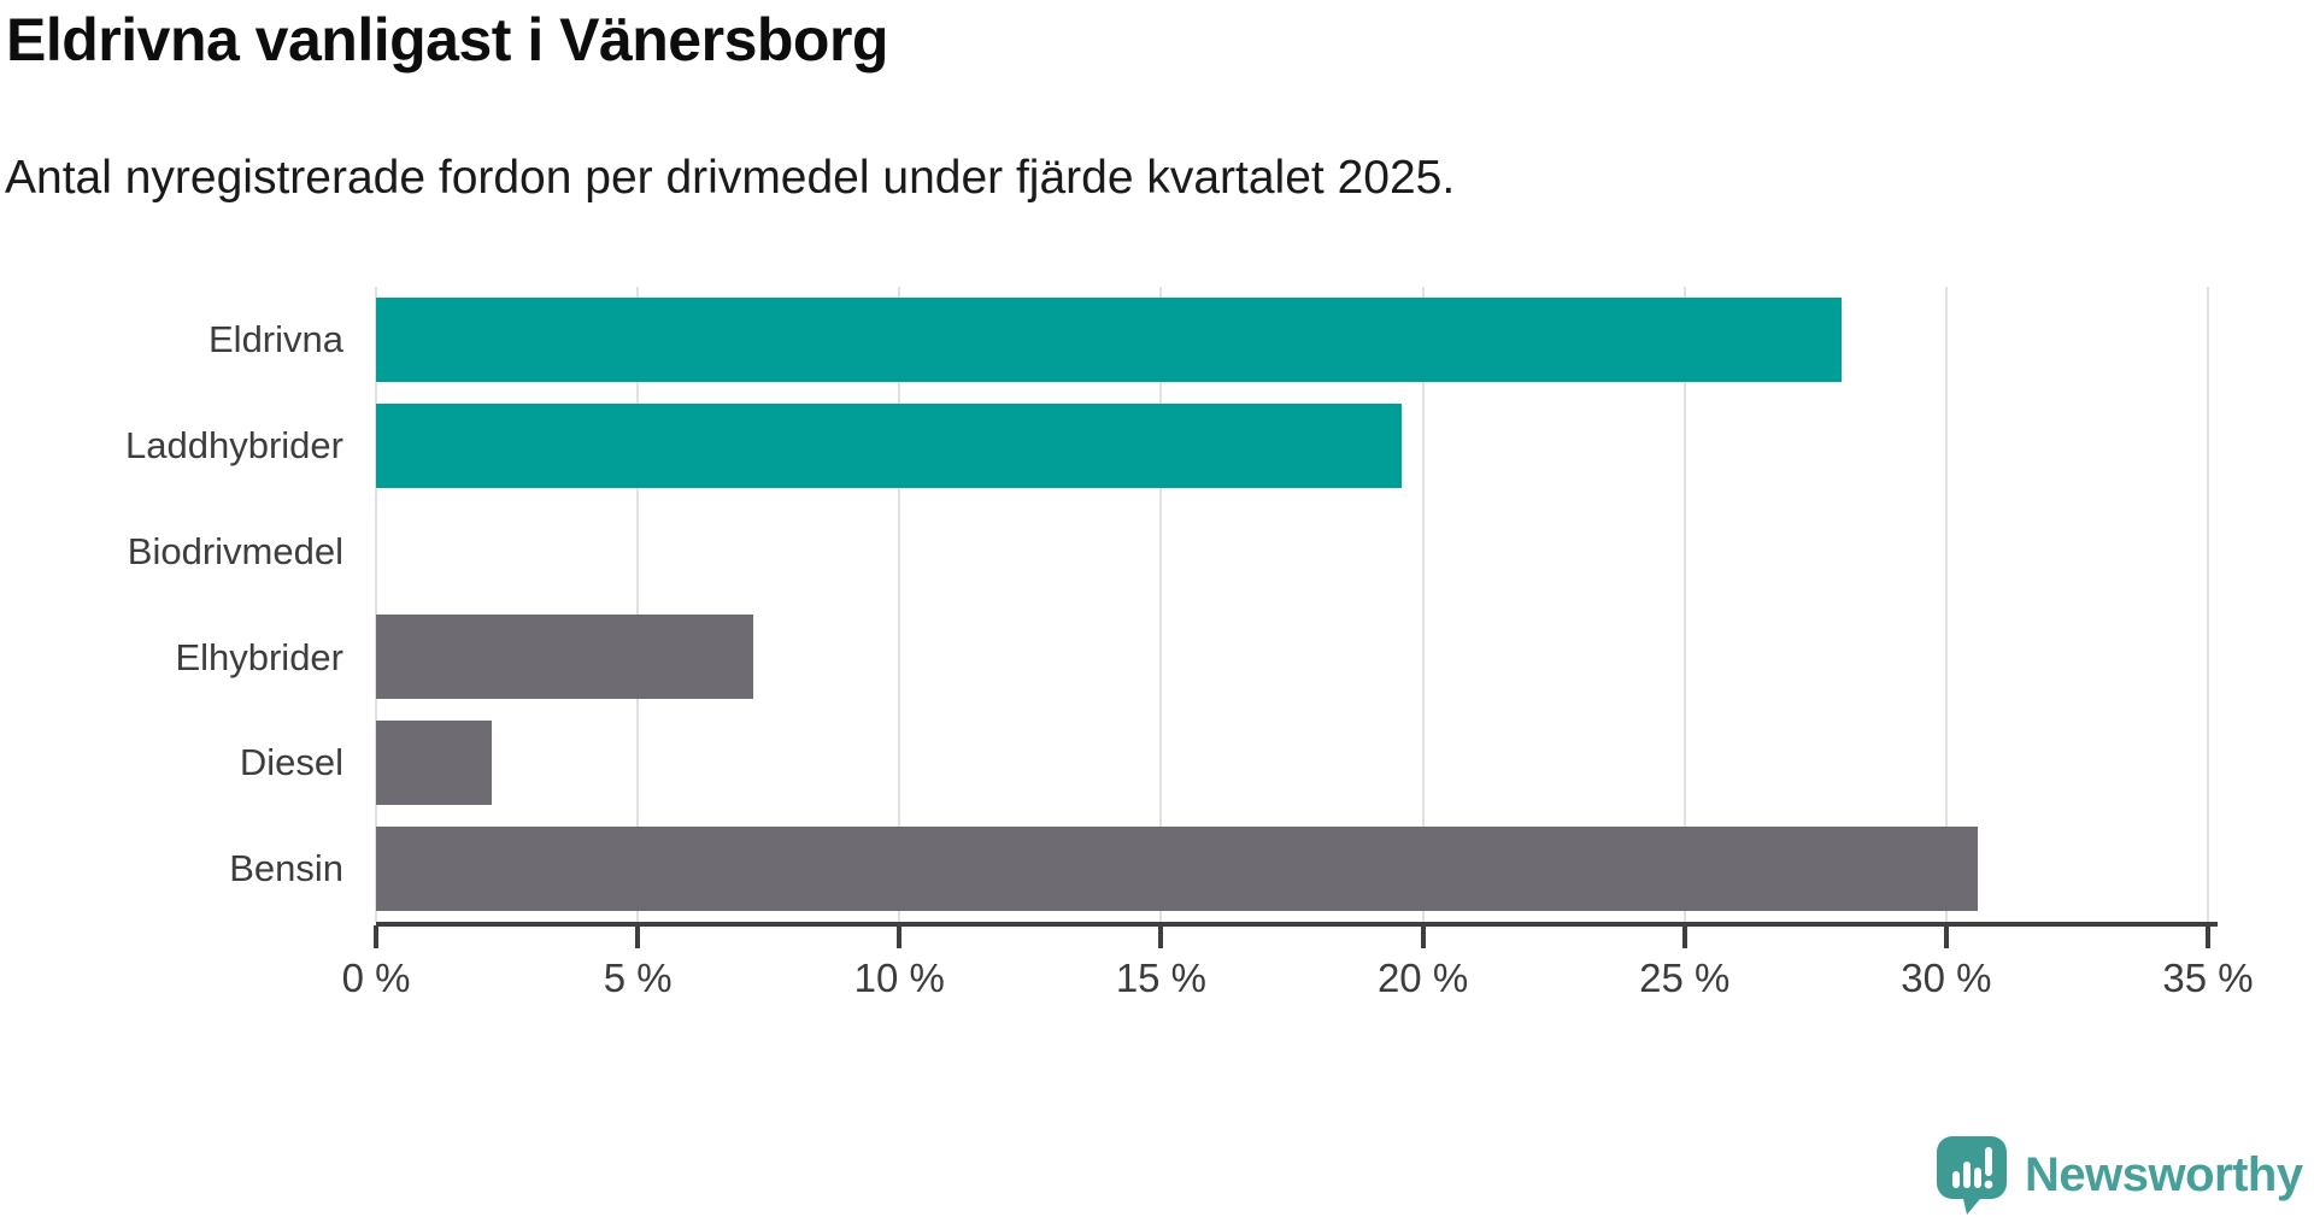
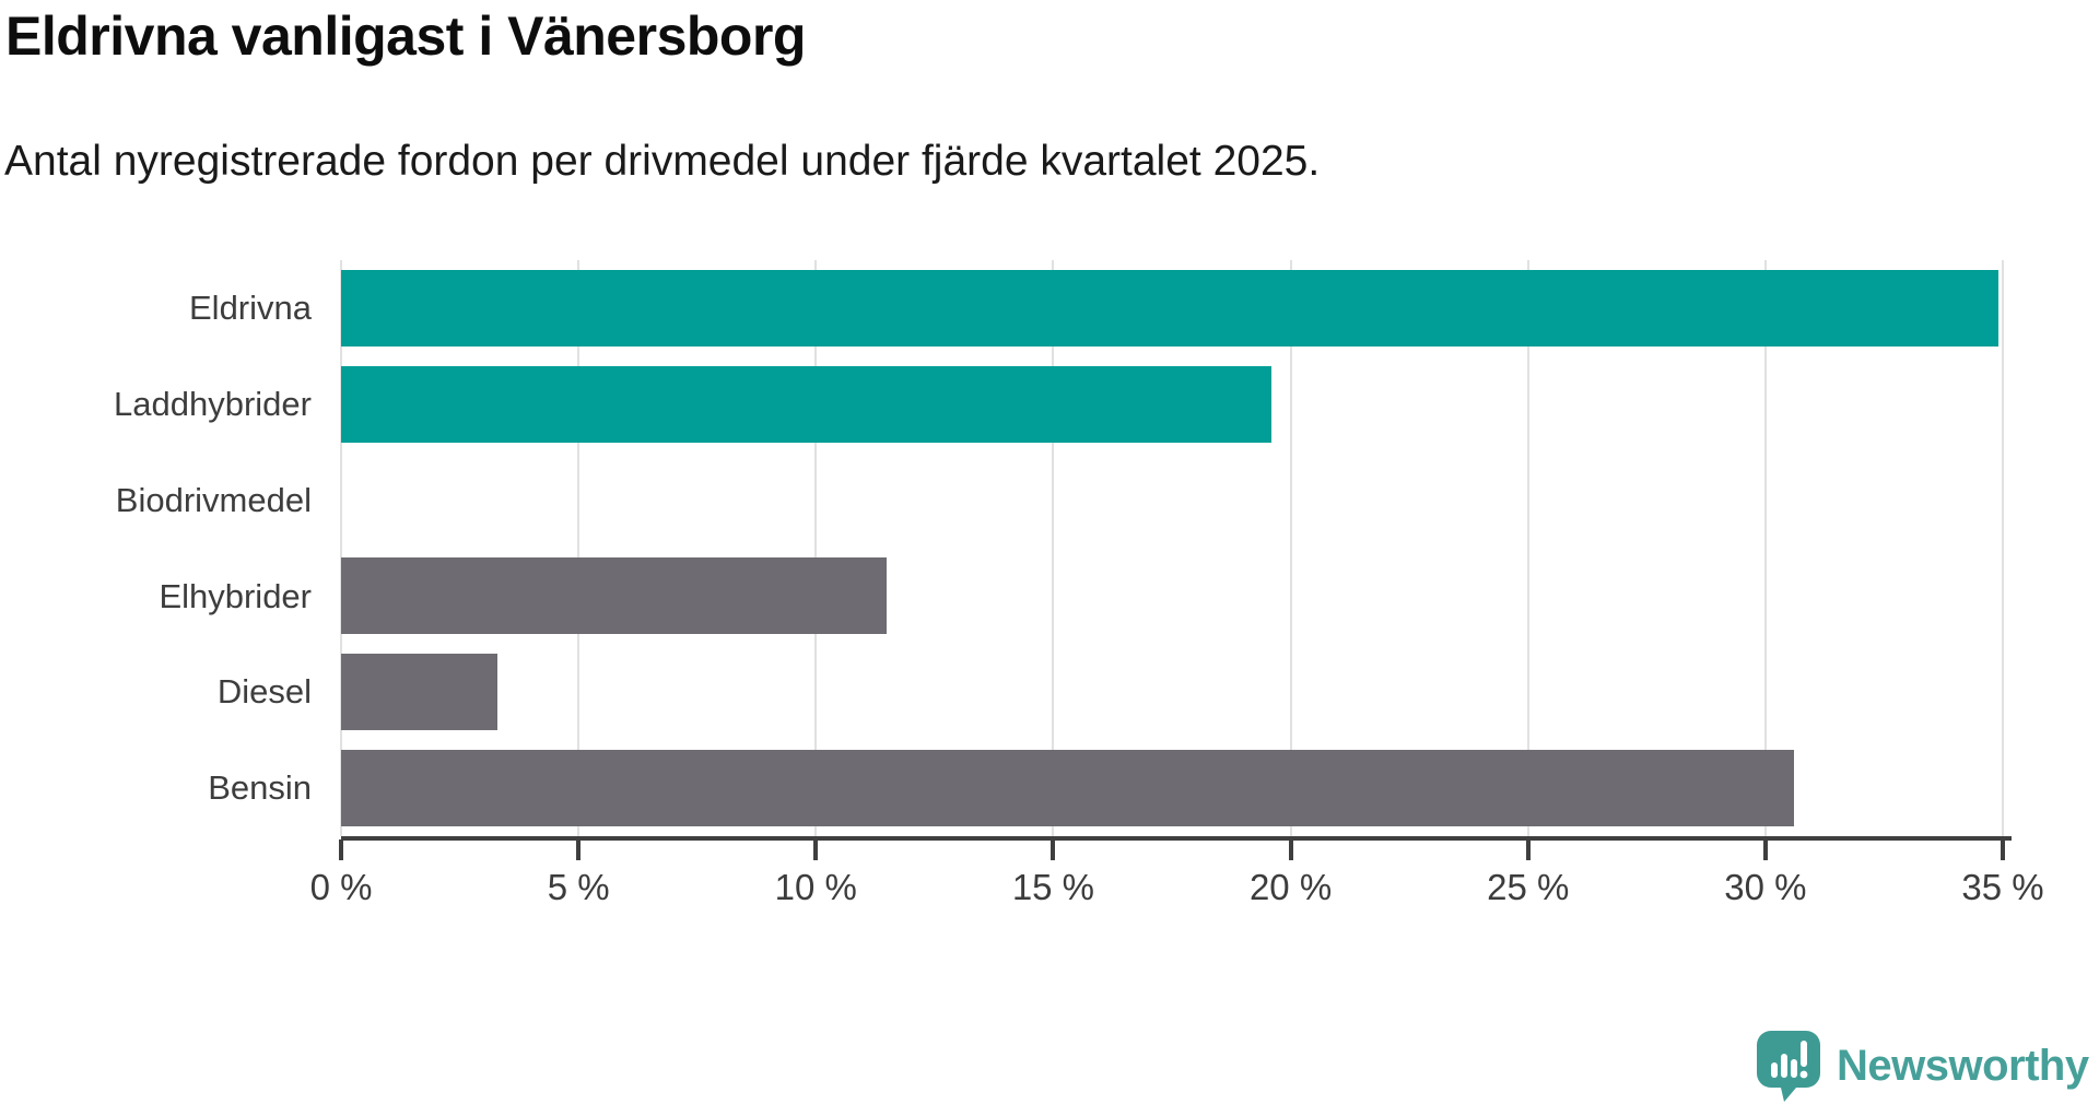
Eldrivna: 28.0% -> 34.9%
Elhybrider: 7.2% -> 11.5%
Diesel: 2.2% -> 3.3%
